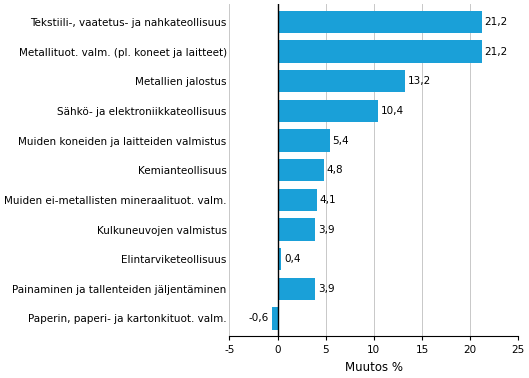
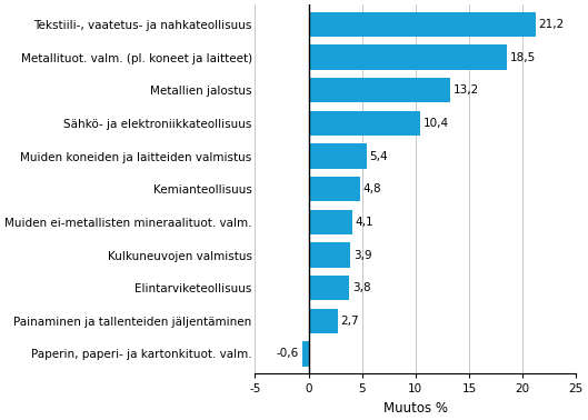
Metallituot. valm. (pl. koneet ja laitteet): 21,2 -> 18,5
Elintarviketeollisuus: 0,4 -> 3,8
Painaminen ja tallenteiden jäljentäminen: 3,9 -> 2,7
